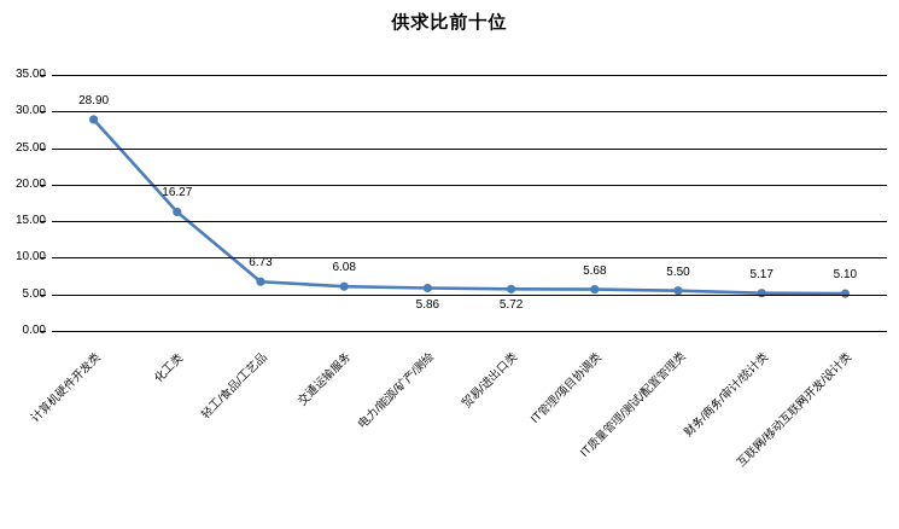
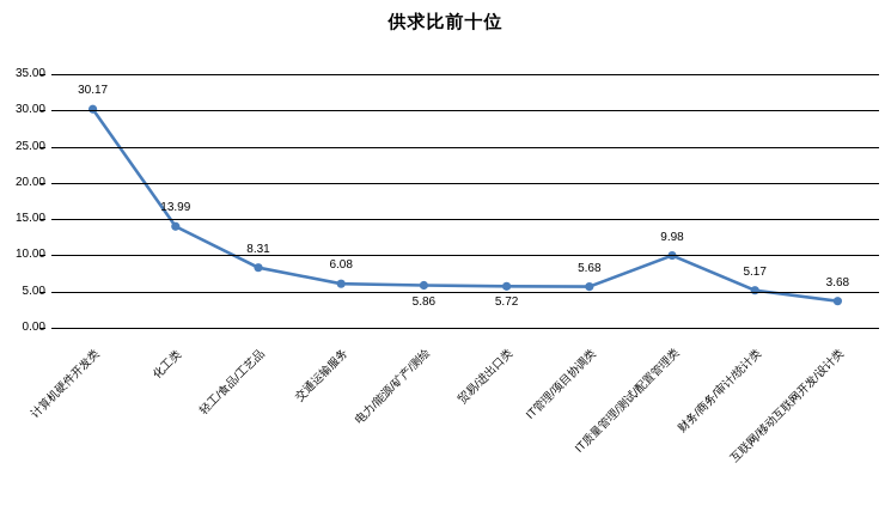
计算机硬件开发类: 28.90 -> 30.17
化工类: 16.27 -> 13.99
轻工/食品/工艺品: 6.73 -> 8.31
IT质量管理/测试/配置管理类: 5.50 -> 9.98
互联网/移动互联网开发/设计类: 5.10 -> 3.68
